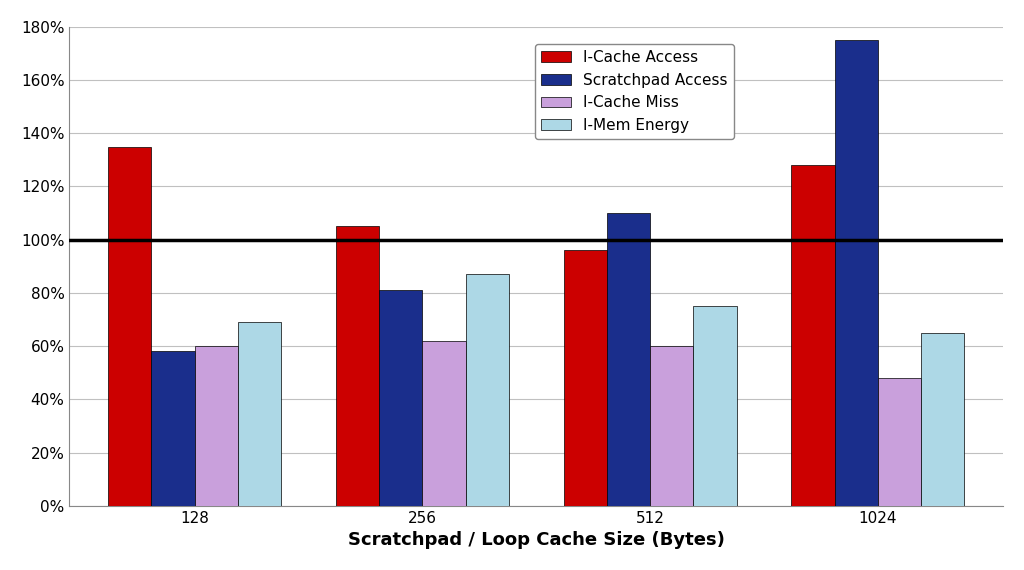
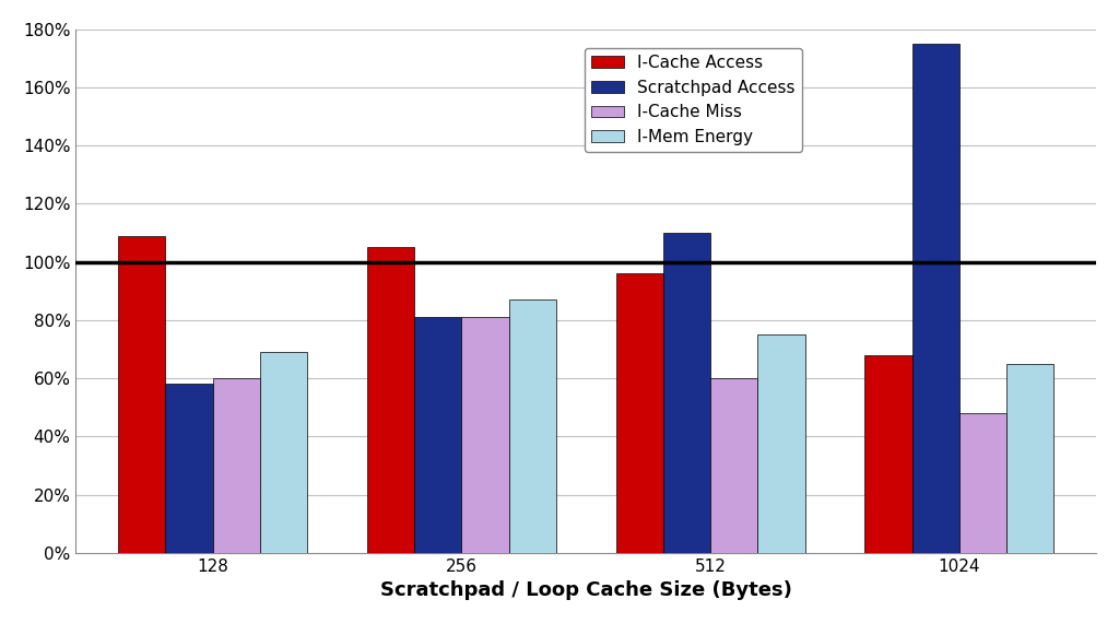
I-Cache Access/128: 135% -> 109%
I-Cache Miss/256: 62% -> 81%
I-Cache Access/1024: 128% -> 68%
